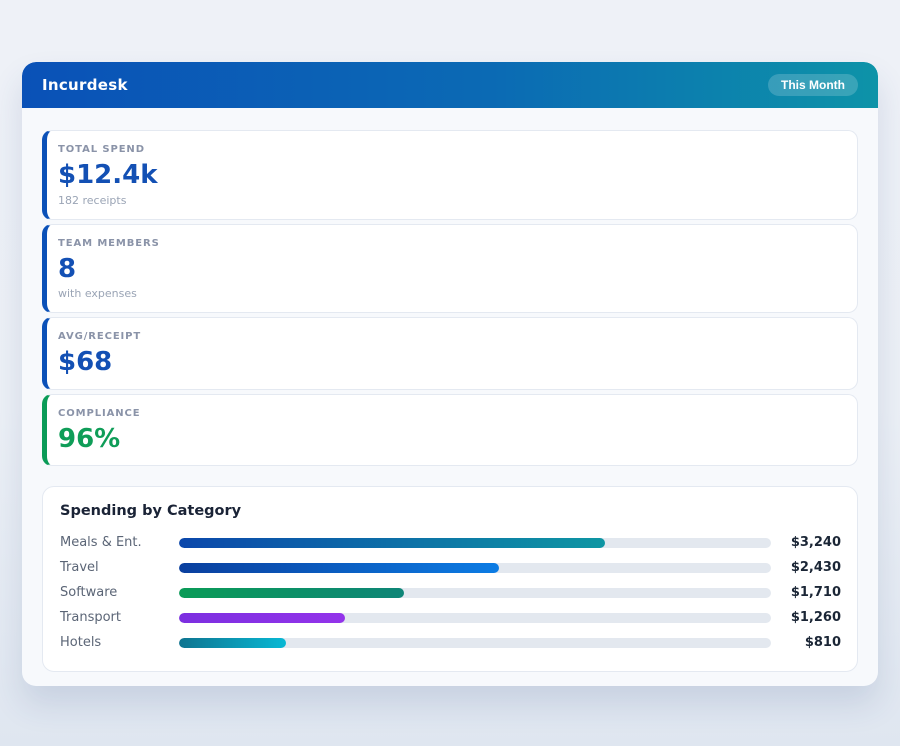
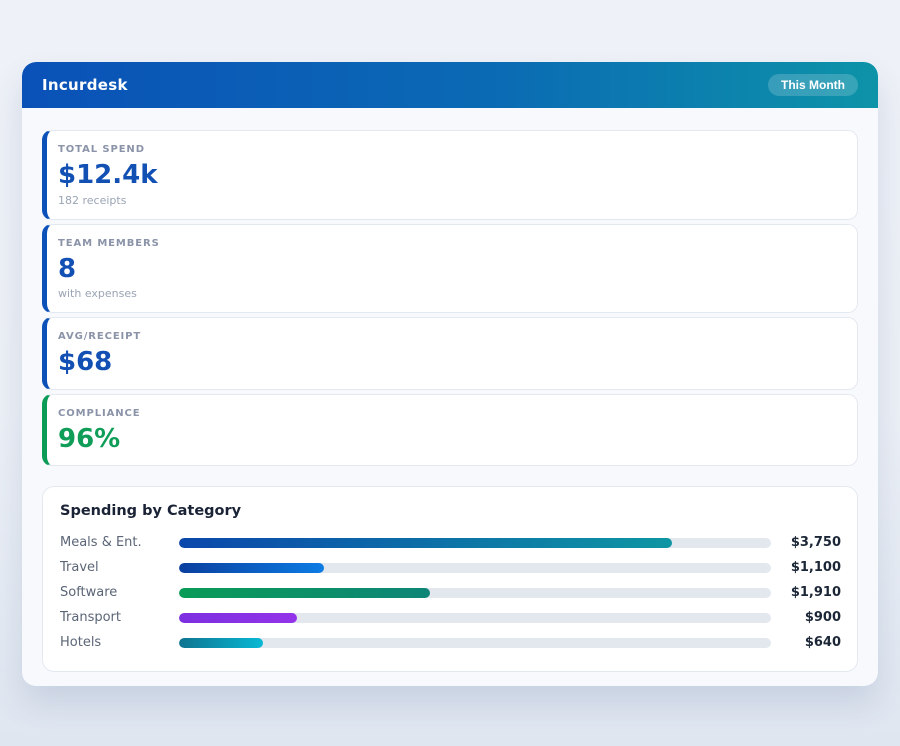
Meals & Ent.: $3,240 -> $3,750
Travel: $2,430 -> $1,100
Software: $1,710 -> $1,910
Transport: $1,260 -> $900
Hotels: $810 -> $640
